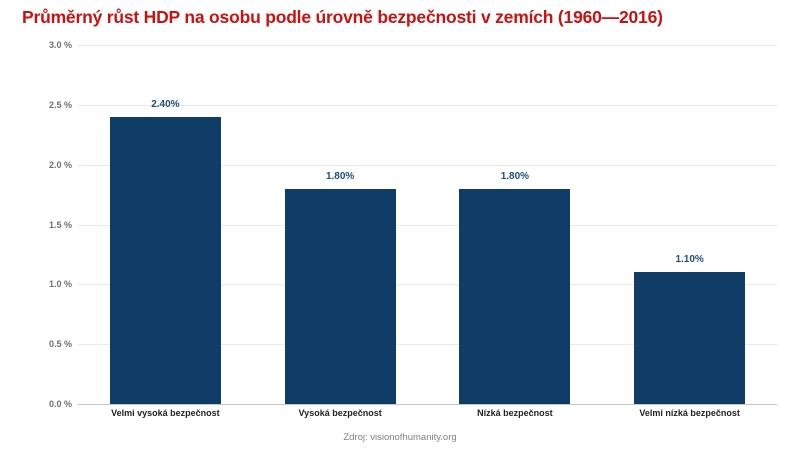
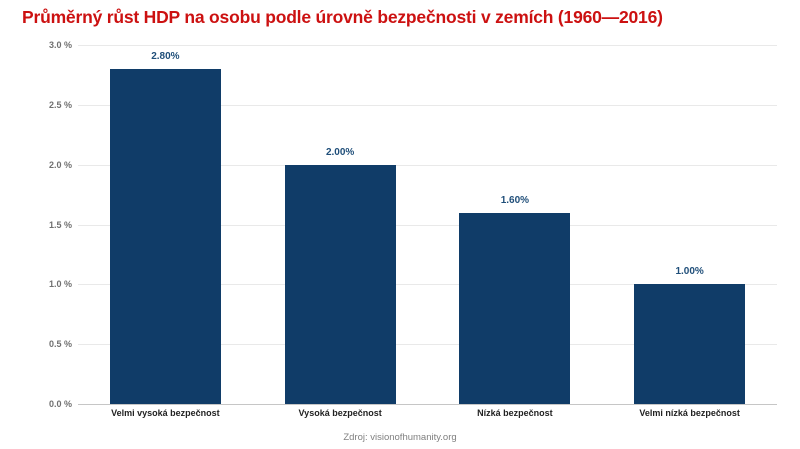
Velmi vysoká bezpečnost: 2.40% -> 2.80%
Vysoká bezpečnost: 1.80% -> 2.00%
Nízká bezpečnost: 1.80% -> 1.60%
Velmi nízká bezpečnost: 1.10% -> 1.00%
